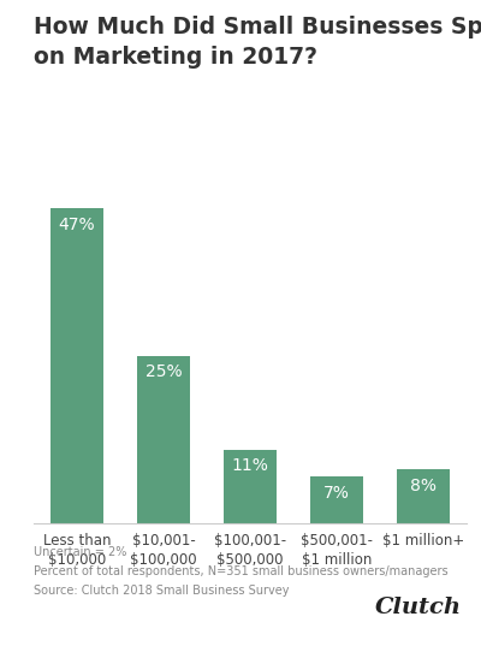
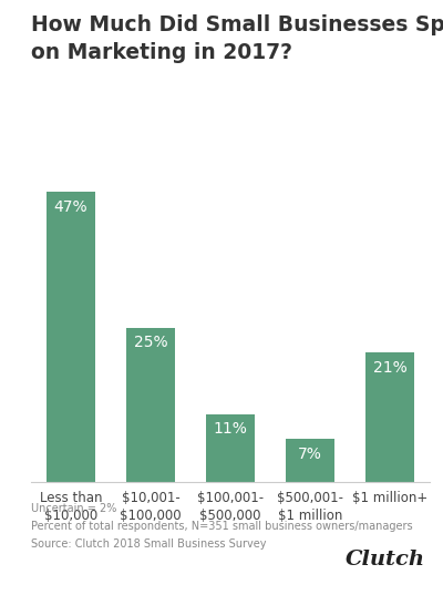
$1 million+: 8% -> 21%
